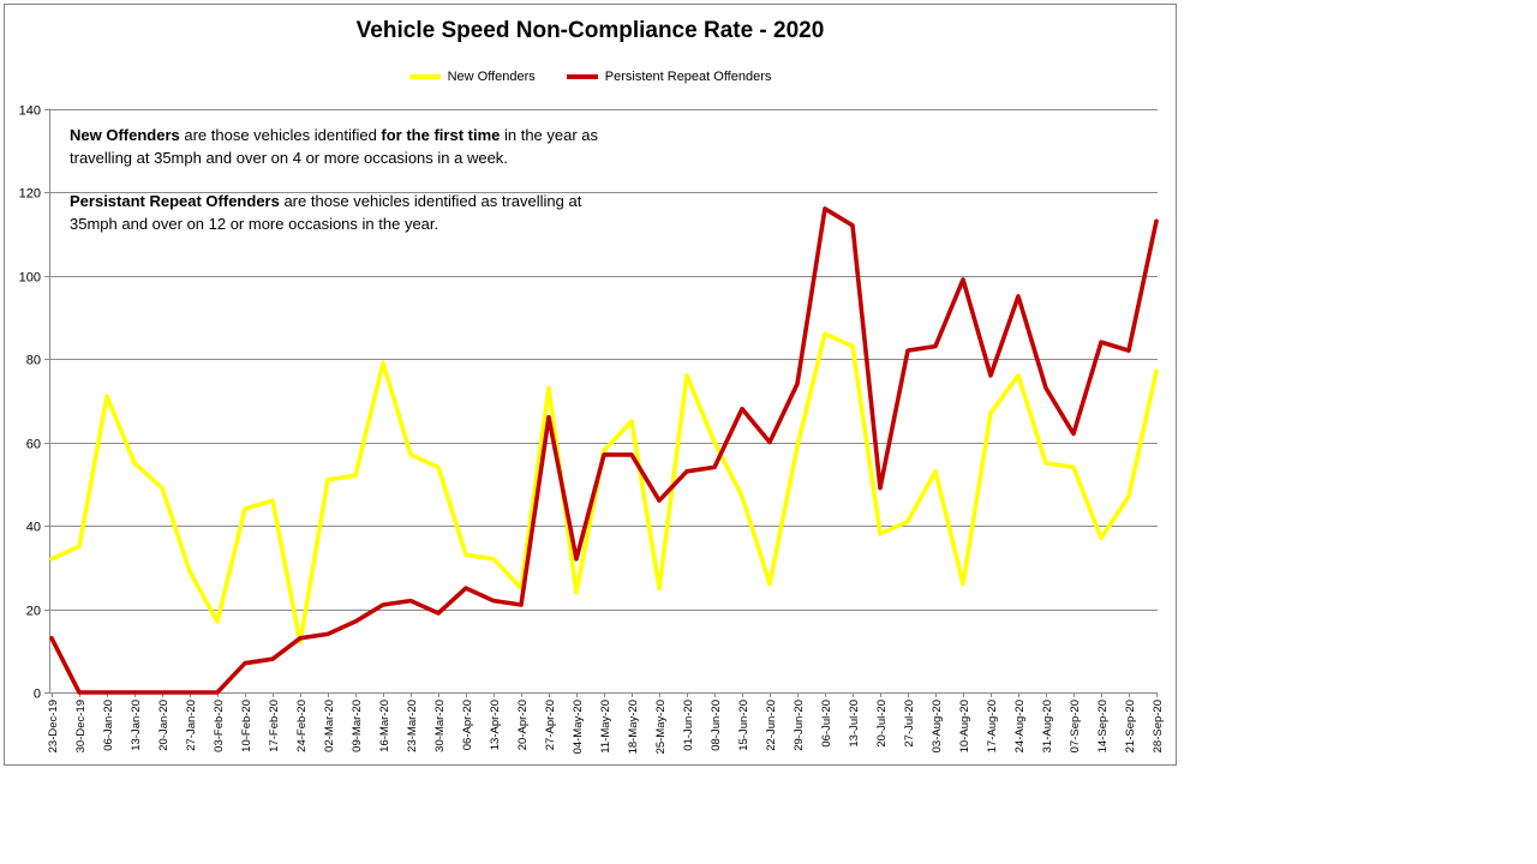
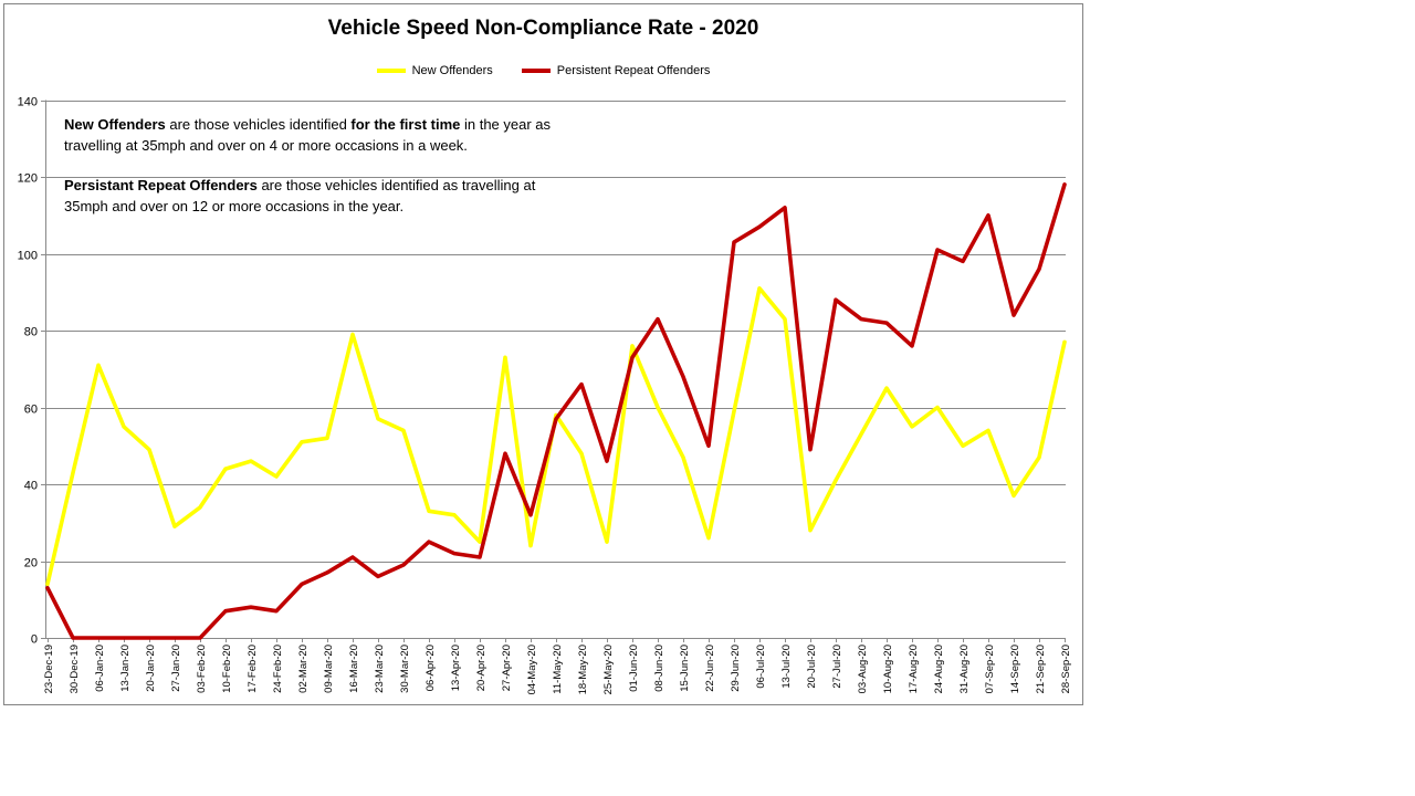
New Offenders/23-Dec-19: 32 -> 14
New Offenders/30-Dec-19: 35 -> 43
New Offenders/03-Feb-20: 17 -> 34
New Offenders/24-Feb-20: 12 -> 42
Persistent Repeat Offenders/24-Feb-20: 13 -> 7
Persistent Repeat Offenders/23-Mar-20: 22 -> 16
Persistent Repeat Offenders/27-Apr-20: 66 -> 48
New Offenders/18-May-20: 65 -> 48
Persistent Repeat Offenders/18-May-20: 57 -> 66
Persistent Repeat Offenders/01-Jun-20: 53 -> 73
Persistent Repeat Offenders/08-Jun-20: 54 -> 83
Persistent Repeat Offenders/22-Jun-20: 60 -> 50
Persistent Repeat Offenders/29-Jun-20: 74 -> 103
New Offenders/06-Jul-20: 86 -> 91
Persistent Repeat Offenders/06-Jul-20: 116 -> 107
New Offenders/20-Jul-20: 38 -> 28
Persistent Repeat Offenders/27-Jul-20: 82 -> 88
New Offenders/10-Aug-20: 26 -> 65
Persistent Repeat Offenders/10-Aug-20: 99 -> 82
New Offenders/17-Aug-20: 67 -> 55
New Offenders/24-Aug-20: 76 -> 60
Persistent Repeat Offenders/24-Aug-20: 95 -> 101
New Offenders/31-Aug-20: 55 -> 50
Persistent Repeat Offenders/31-Aug-20: 73 -> 98
Persistent Repeat Offenders/07-Sep-20: 62 -> 110
Persistent Repeat Offenders/21-Sep-20: 82 -> 96
Persistent Repeat Offenders/28-Sep-20: 113 -> 118
